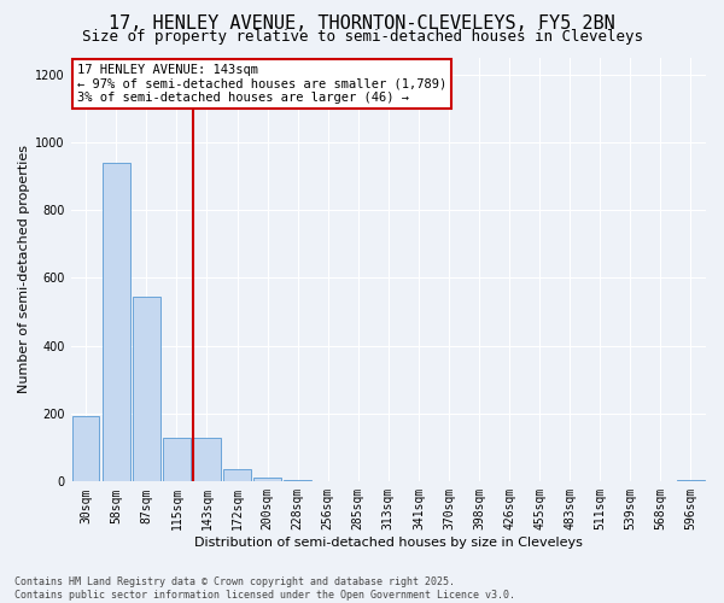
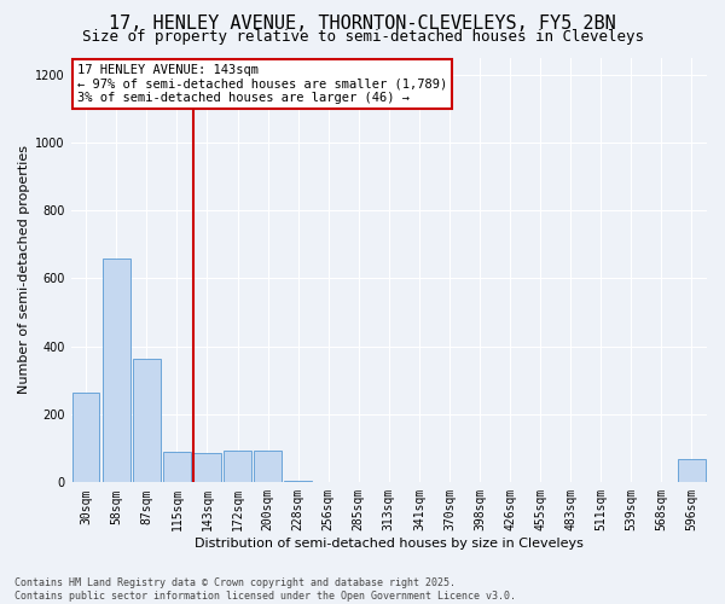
30sqm: 193 -> 265
58sqm: 940 -> 660
87sqm: 545 -> 365
115sqm: 130 -> 90
143sqm: 130 -> 85
172sqm: 38 -> 95
200sqm: 12 -> 95
596sqm: 5 -> 70
